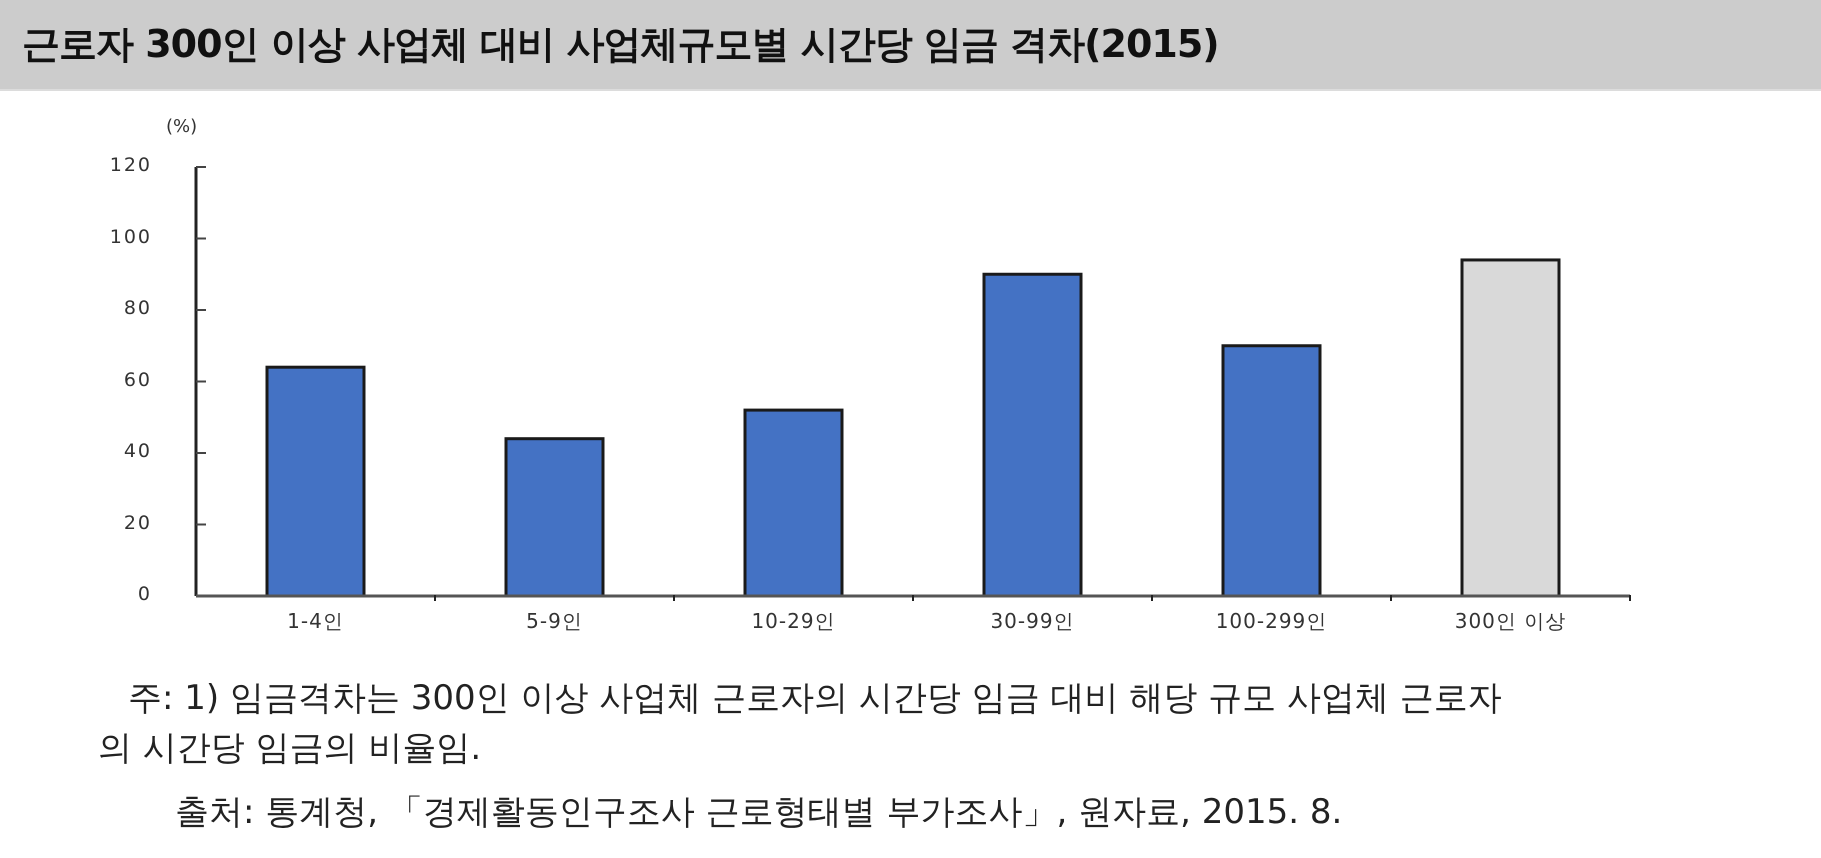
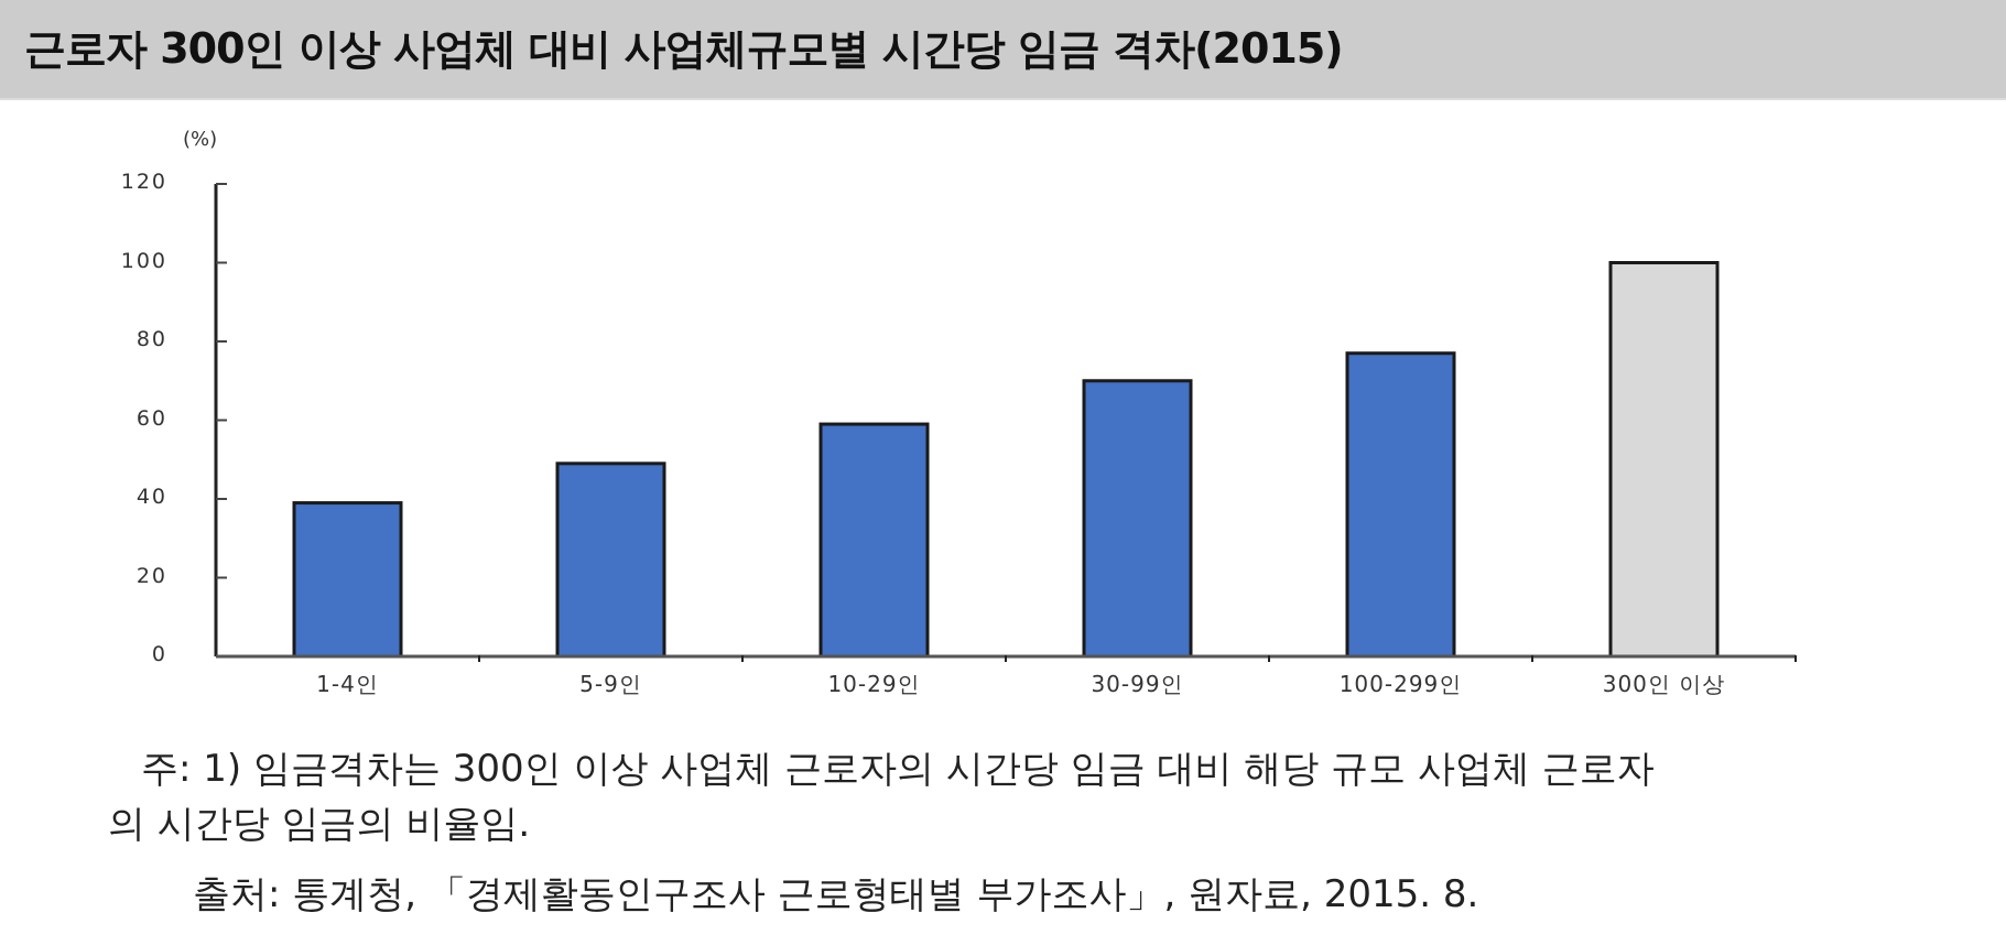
1-4인: 64 -> 39
5-9인: 44 -> 49
10-29인: 52 -> 59
30-99인: 90 -> 70
100-299인: 70 -> 77
300인 이상: 94 -> 100
